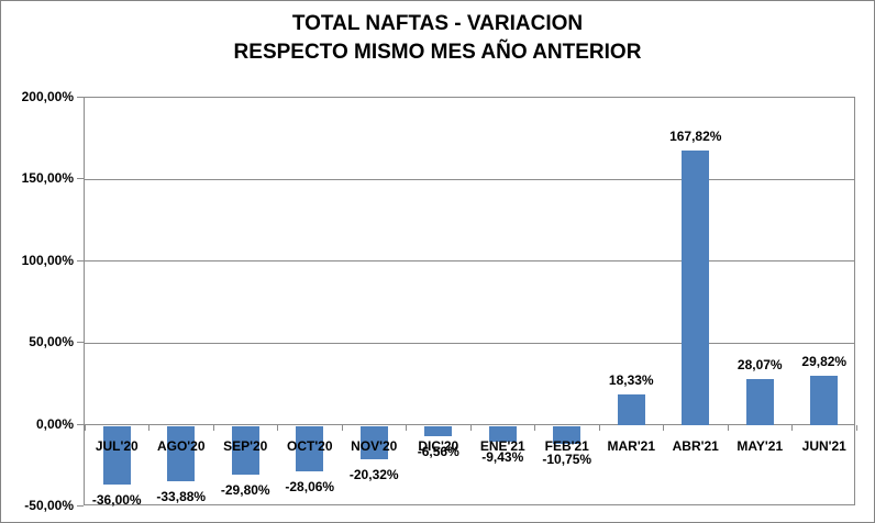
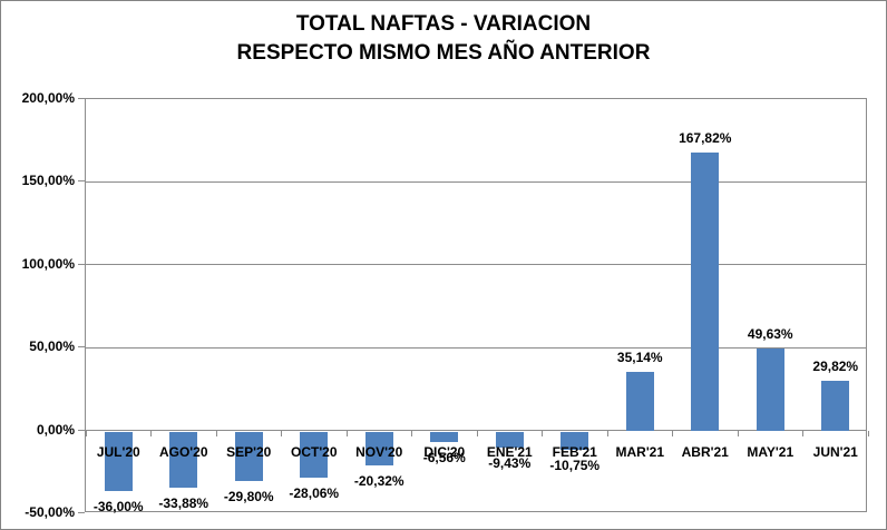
MAR'21: 18,33% -> 35,14%
MAY'21: 28,07% -> 49,63%
